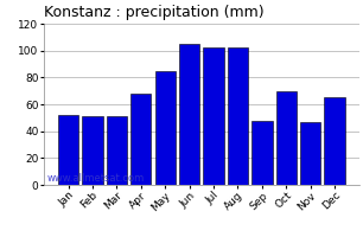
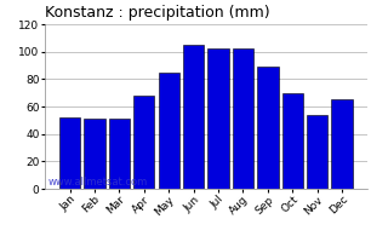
Sep: 48 -> 89
Nov: 47 -> 54
